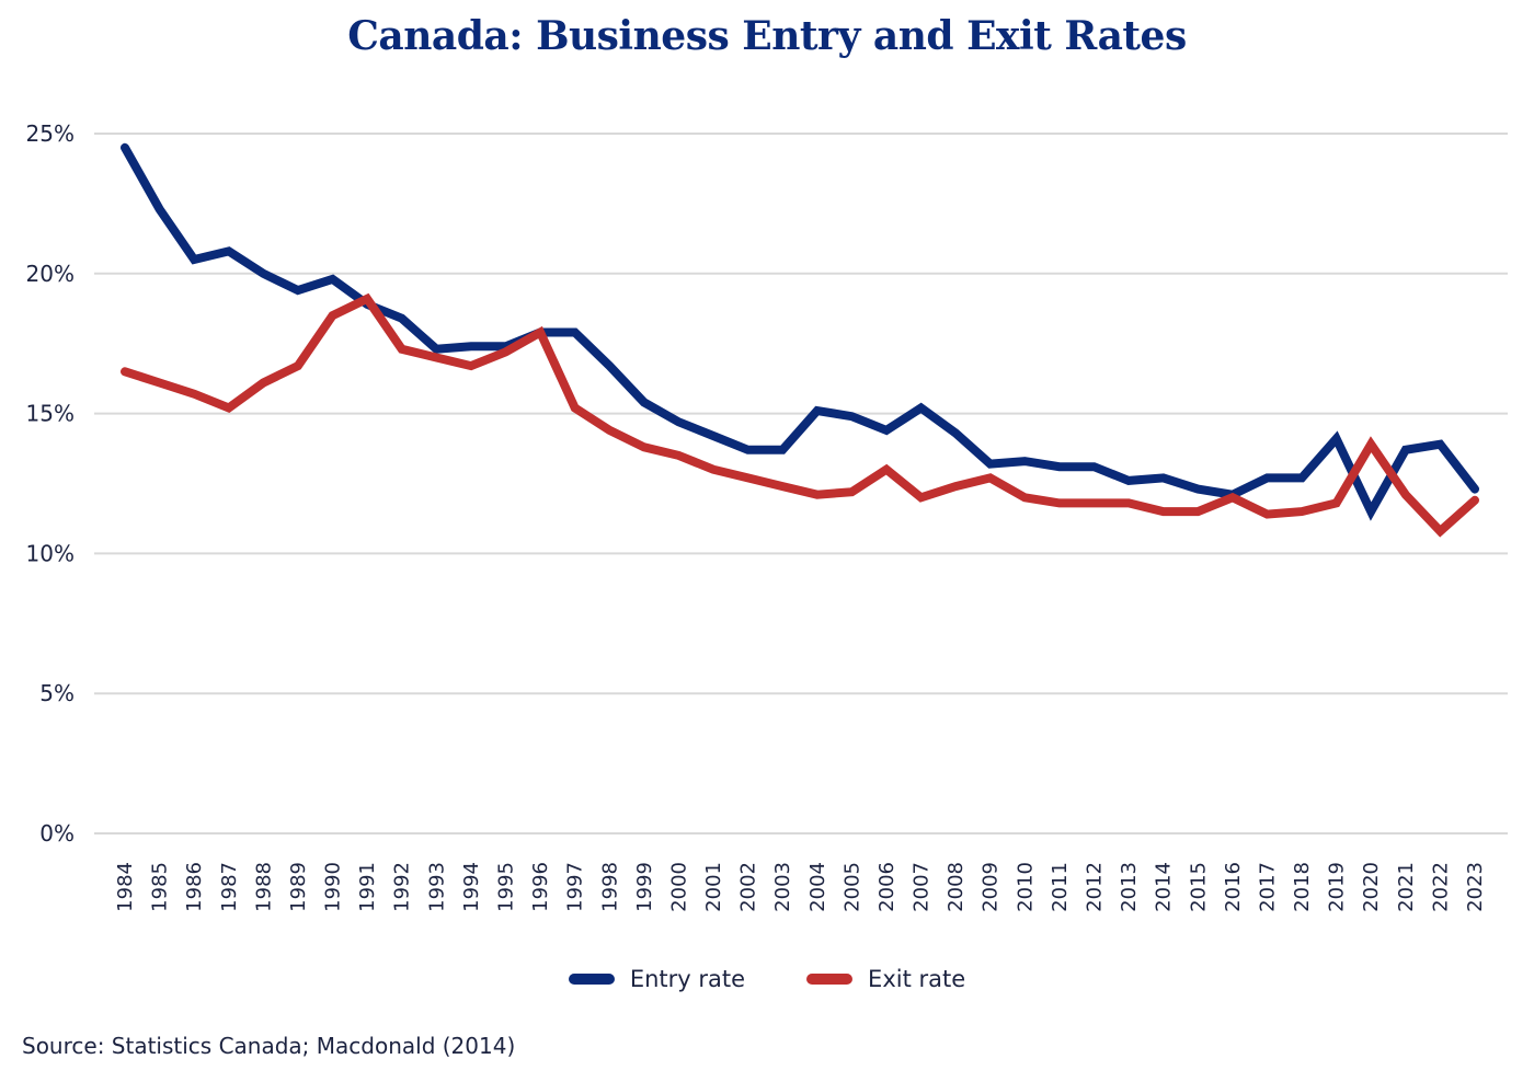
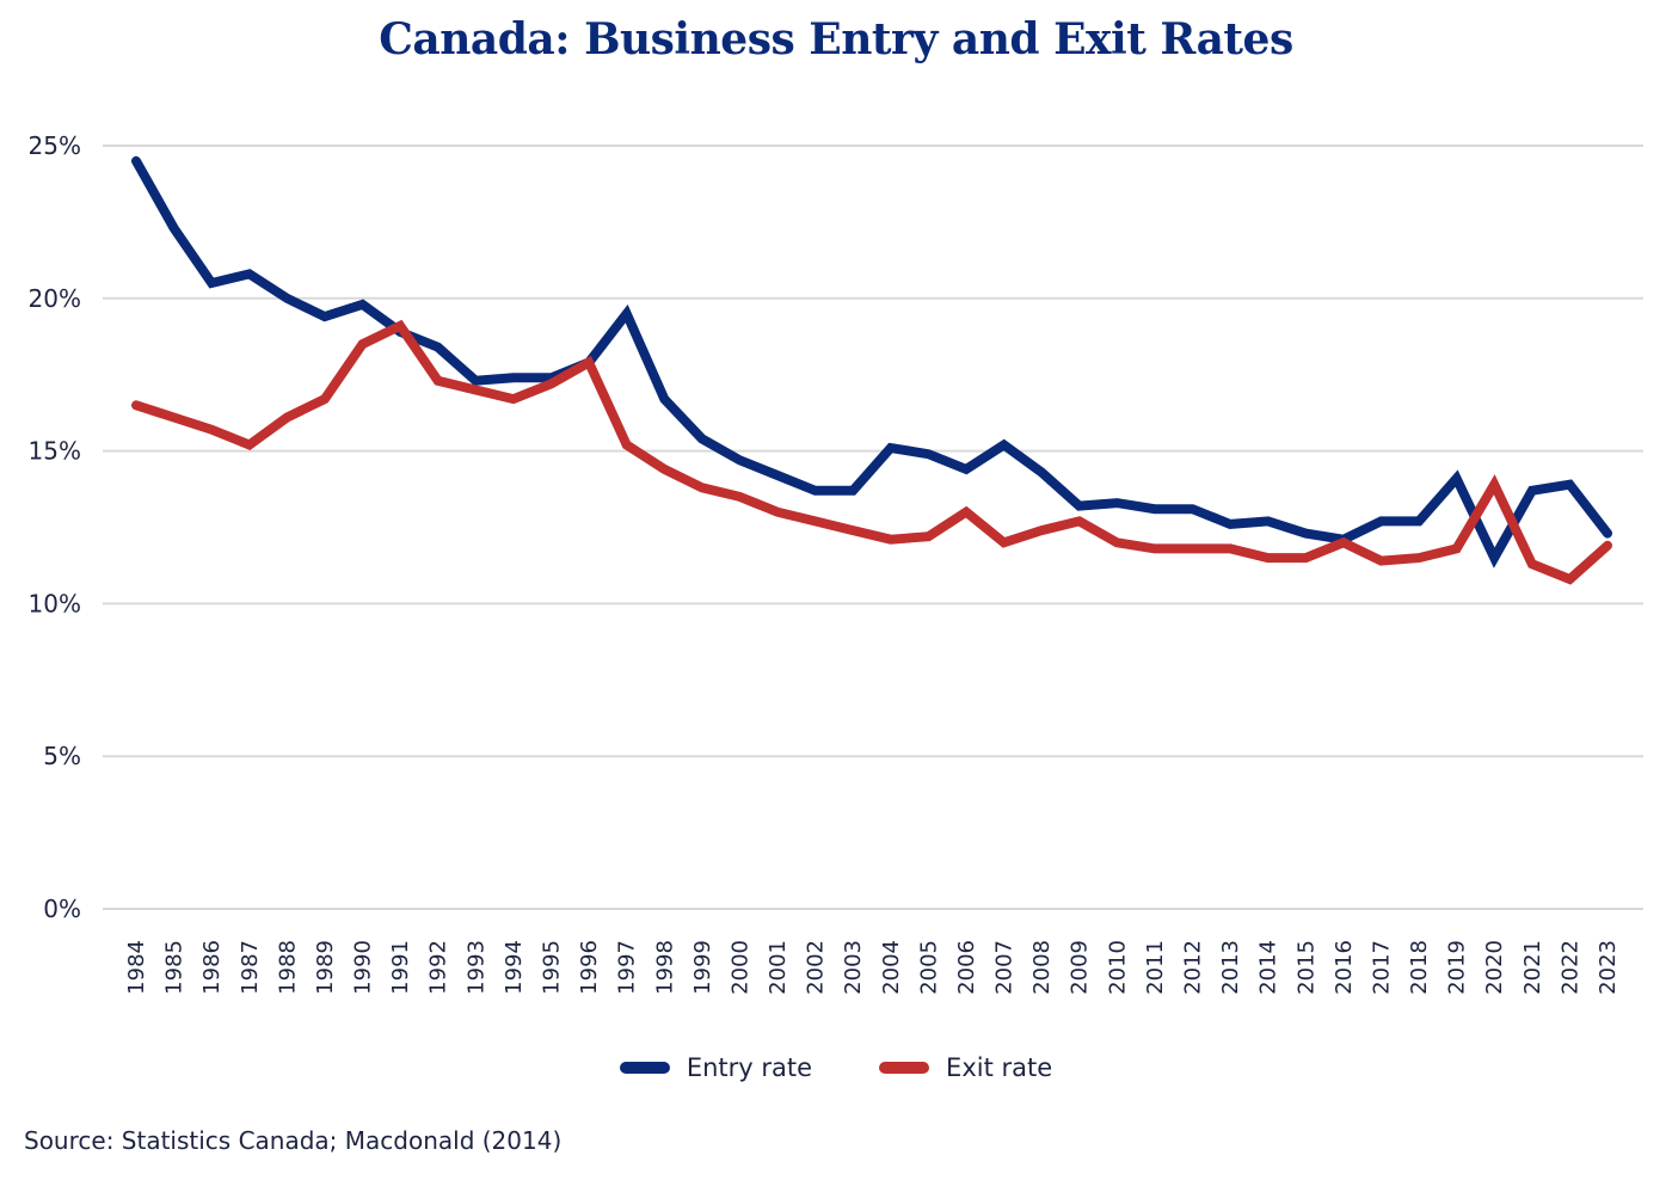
Entry rate/1997: 17.9% -> 19.5%
Exit rate/2021: 12.1% -> 11.3%
